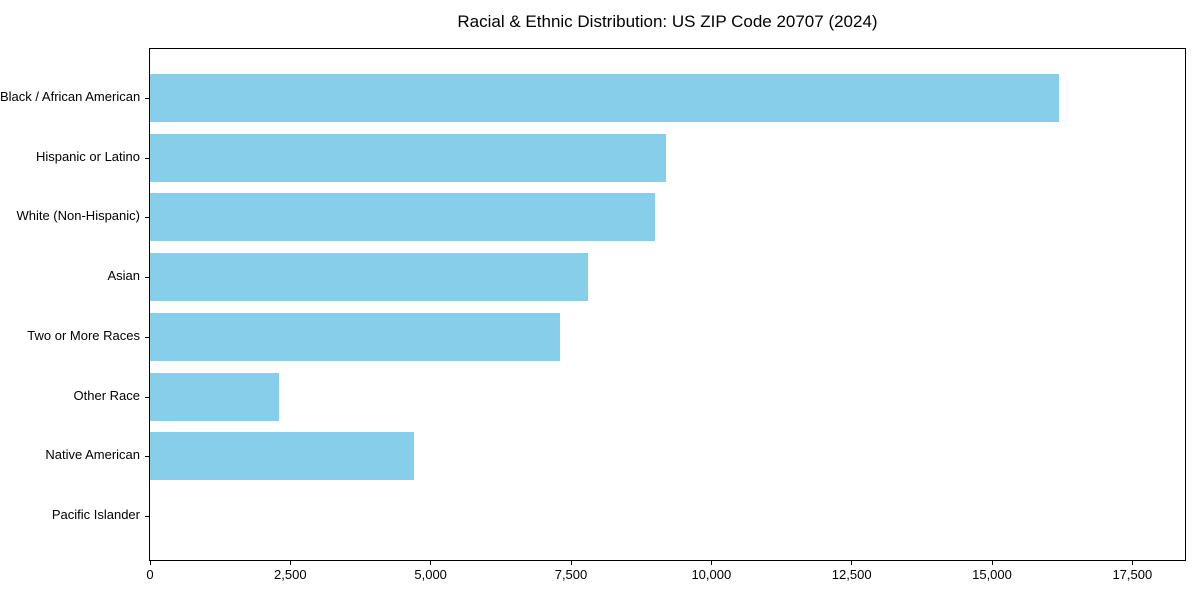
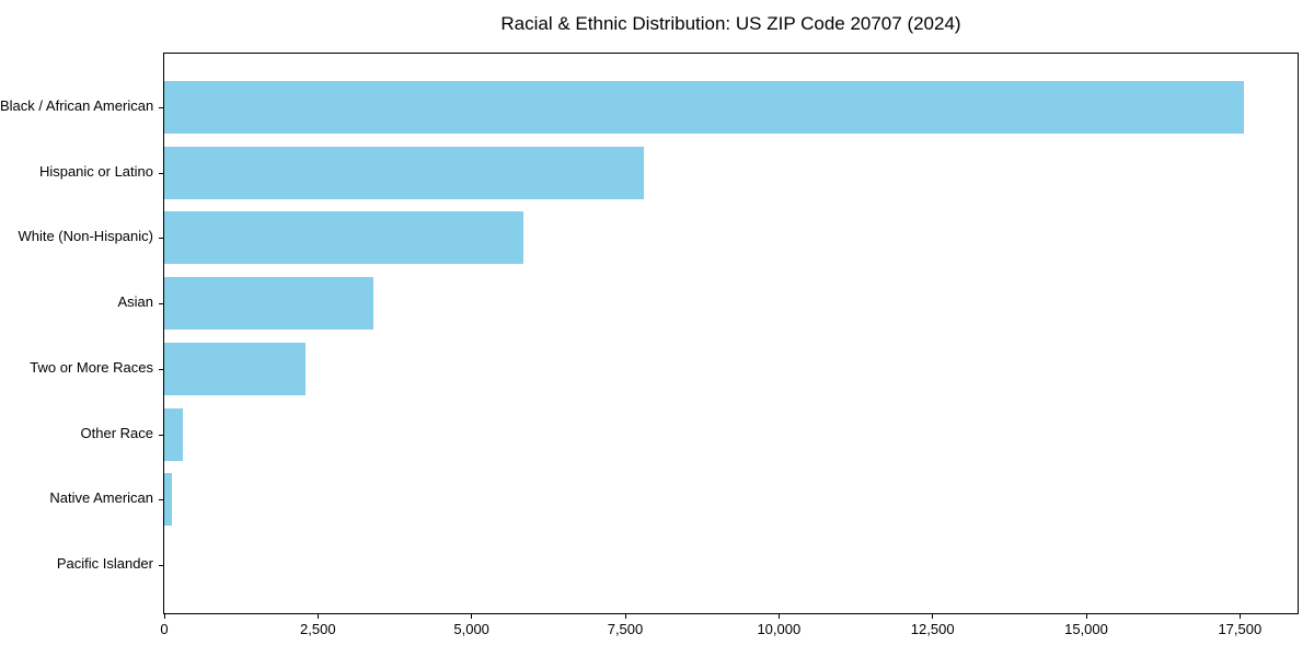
Black / African American: 16200 -> 17600
Hispanic or Latino: 9200 -> 7800
White (Non-Hispanic): 9000 -> 5800
Asian: 7800 -> 3400
Two or More Races: 7300 -> 2300
Other Race: 2300 -> 300
Native American: 4700 -> 100
